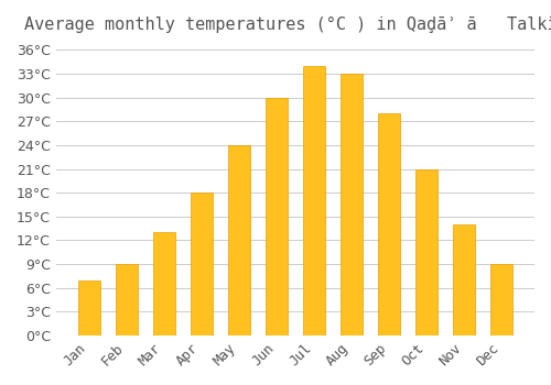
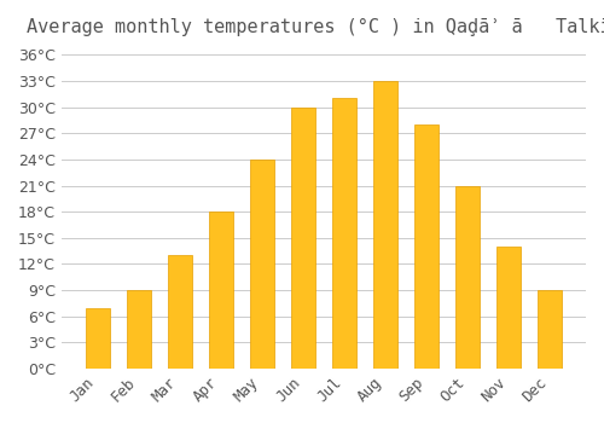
Jul: 34°C -> 31°C
